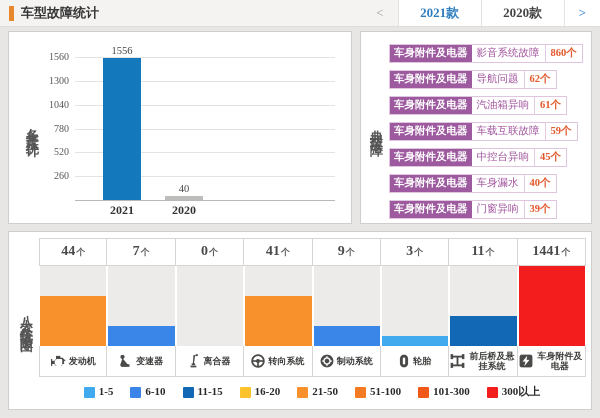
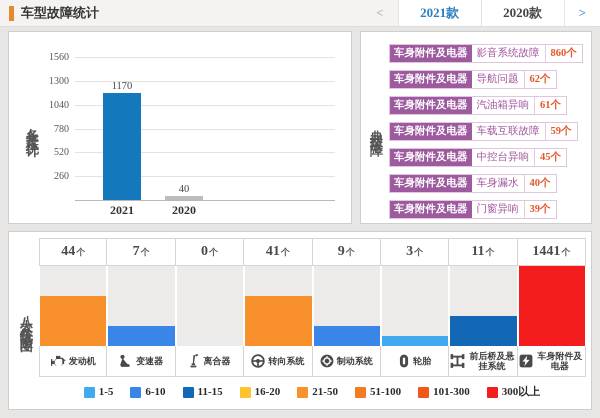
各年款统计/2021: 1556 -> 1170
